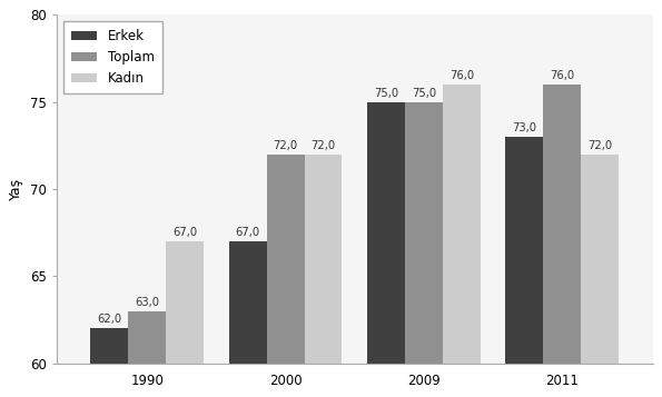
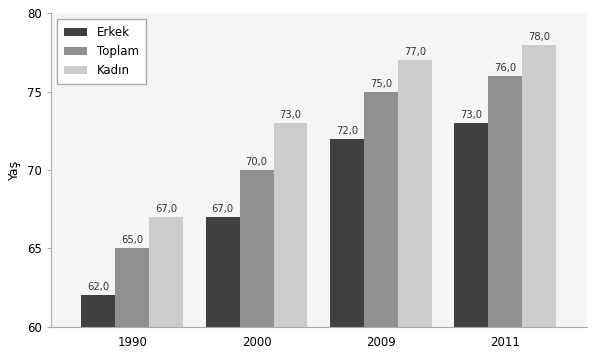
Toplam/1990: 63,0 -> 65,0
Toplam/2000: 72,0 -> 70,0
Kadın/2000: 72,0 -> 73,0
Erkek/2009: 75,0 -> 72,0
Kadın/2009: 76,0 -> 77,0
Kadın/2011: 72,0 -> 78,0
